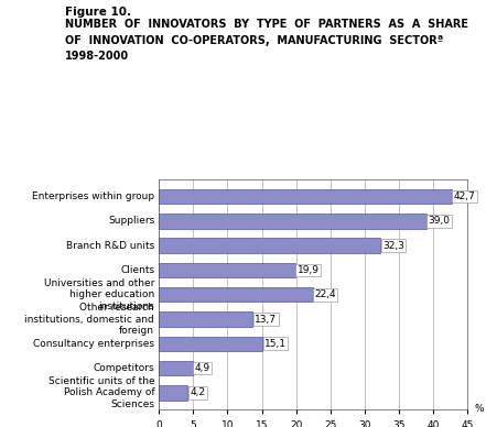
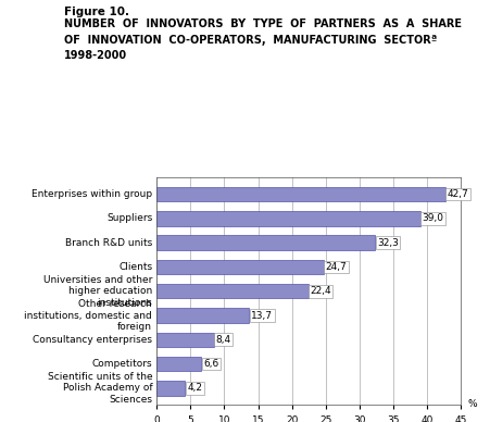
Clients: 19,9 -> 24,7
Consultancy enterprises: 15,1 -> 8,4
Competitors: 4,9 -> 6,6
